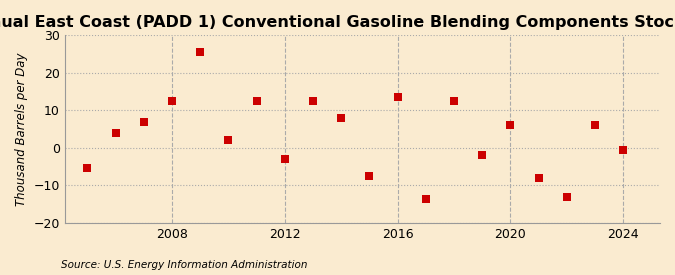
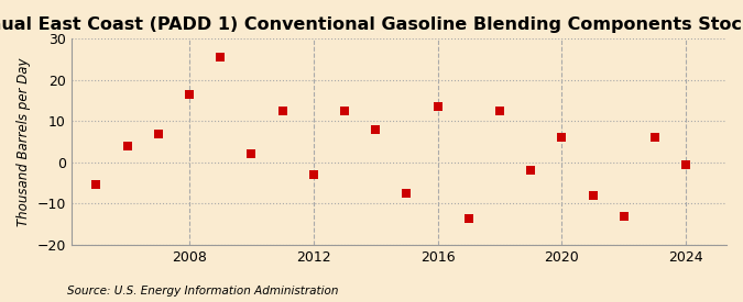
2008: 12.5 -> 16.5
